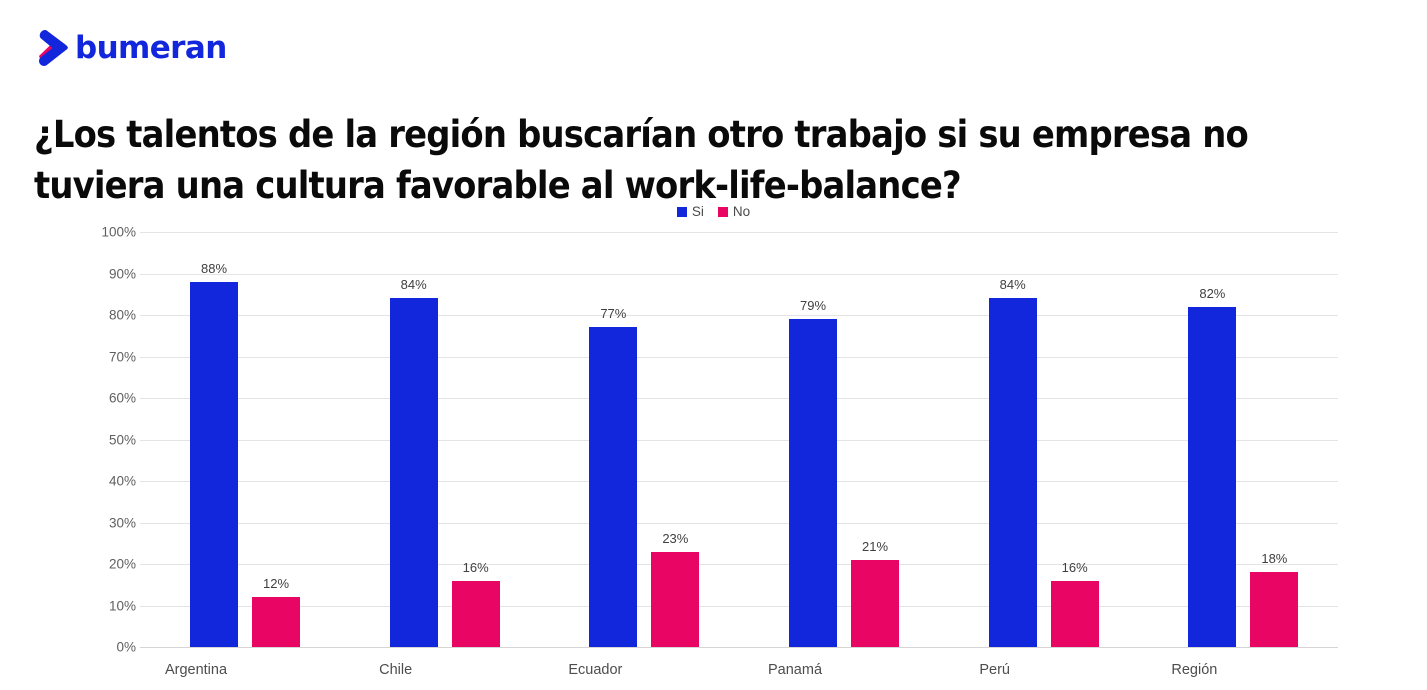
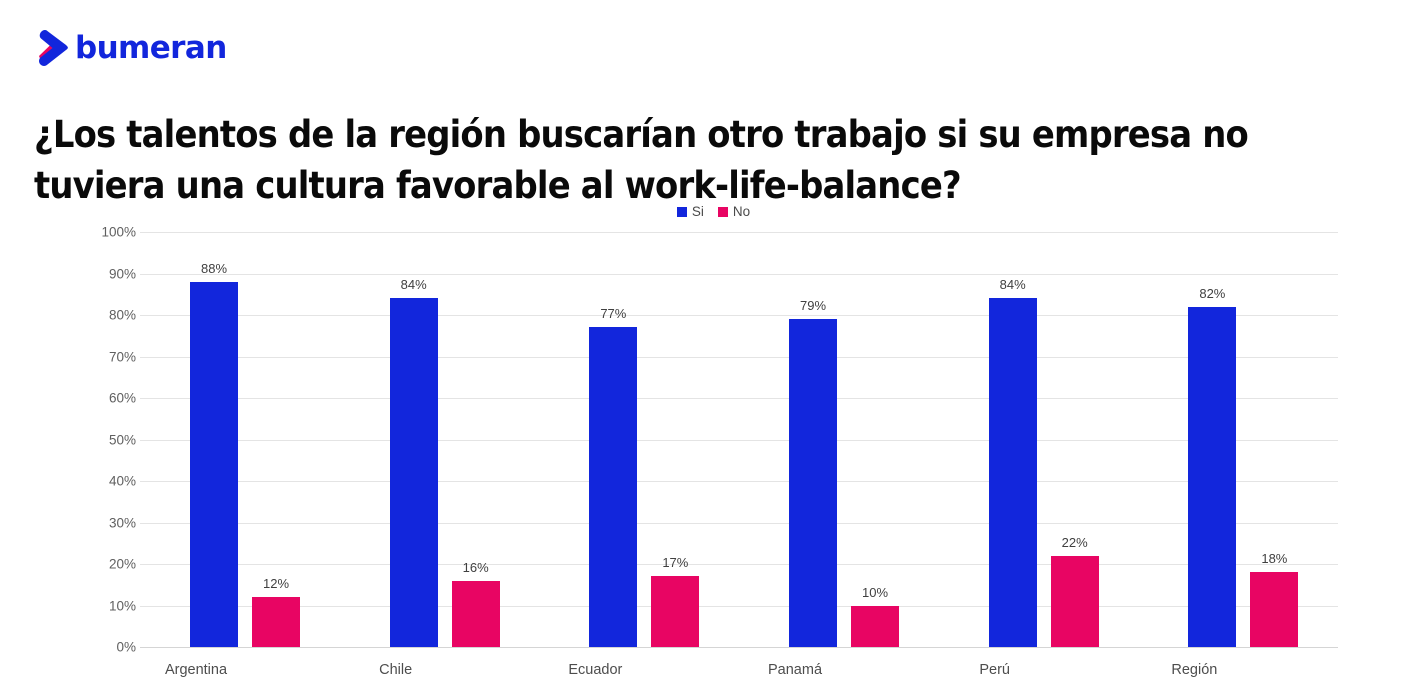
No/Ecuador: 23% -> 17%
No/Panamá: 21% -> 10%
No/Perú: 16% -> 22%
